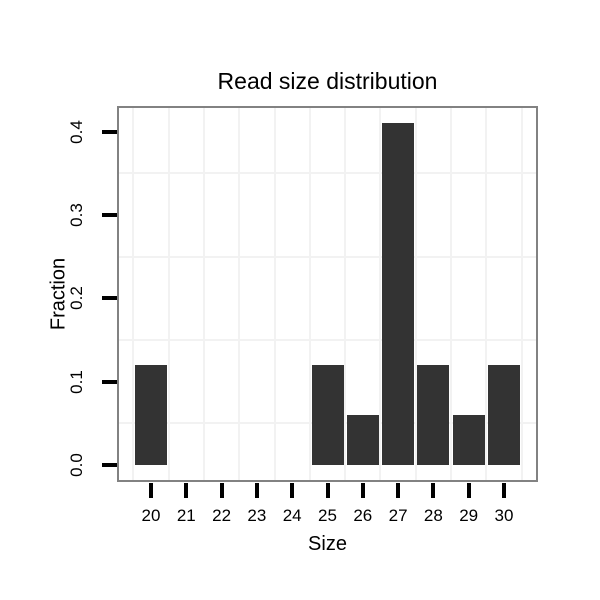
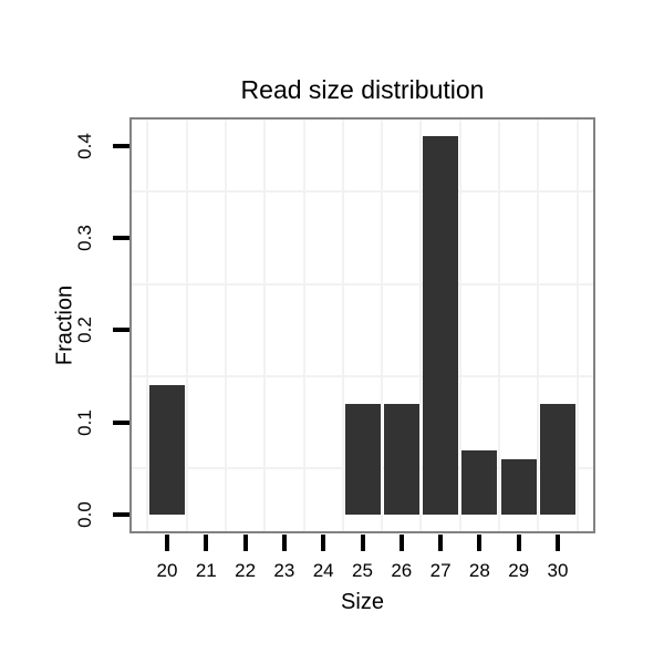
20: 0.12 -> 0.14
26: 0.06 -> 0.12
28: 0.12 -> 0.07
